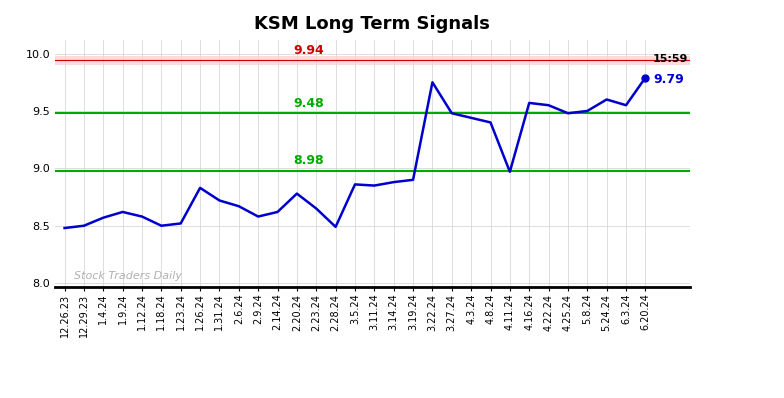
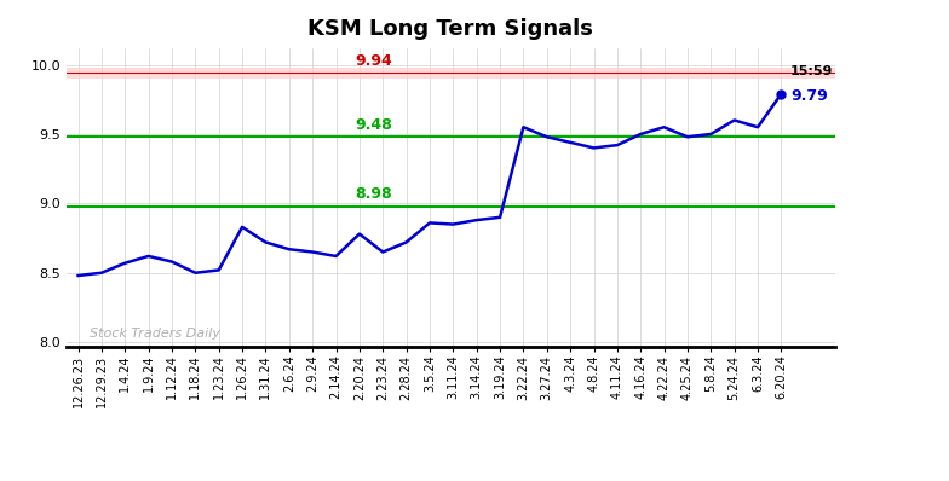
2.9.24: 8.58 -> 8.65
2.28.24: 8.49 -> 8.72
3.22.24: 9.75 -> 9.55
4.11.24: 8.97 -> 9.42
4.16.24: 9.57 -> 9.50
